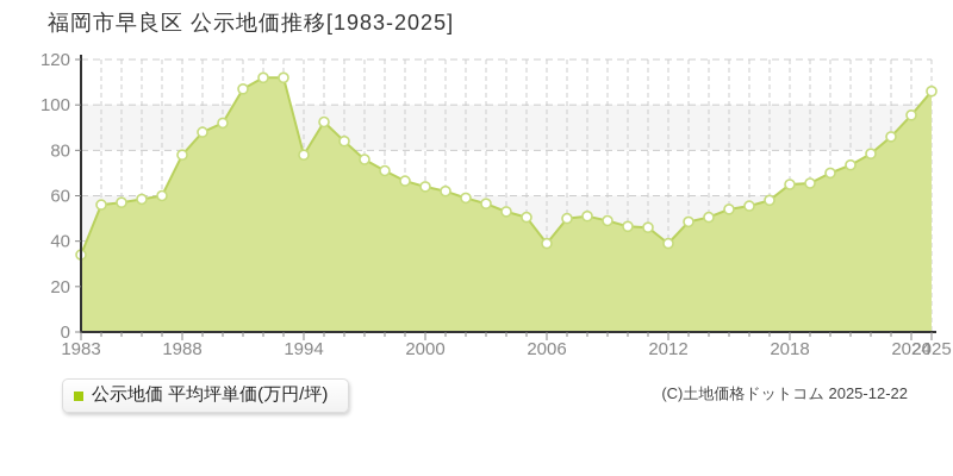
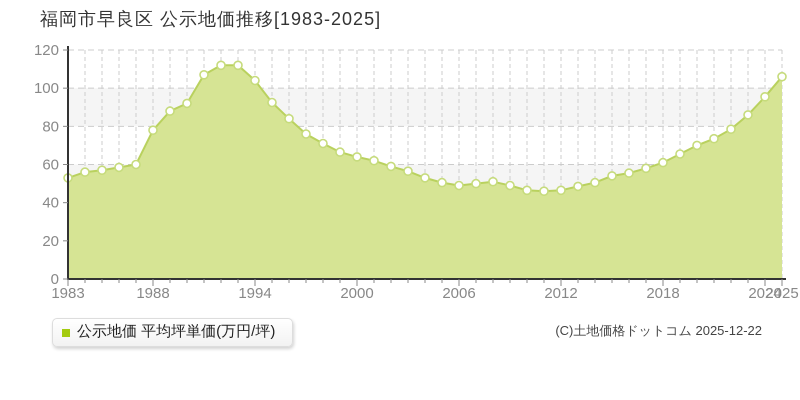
1983: 34 -> 53
1994: 78 -> 104
2006: 39 -> 49
2012: 39 -> 46
2018: 65 -> 61
